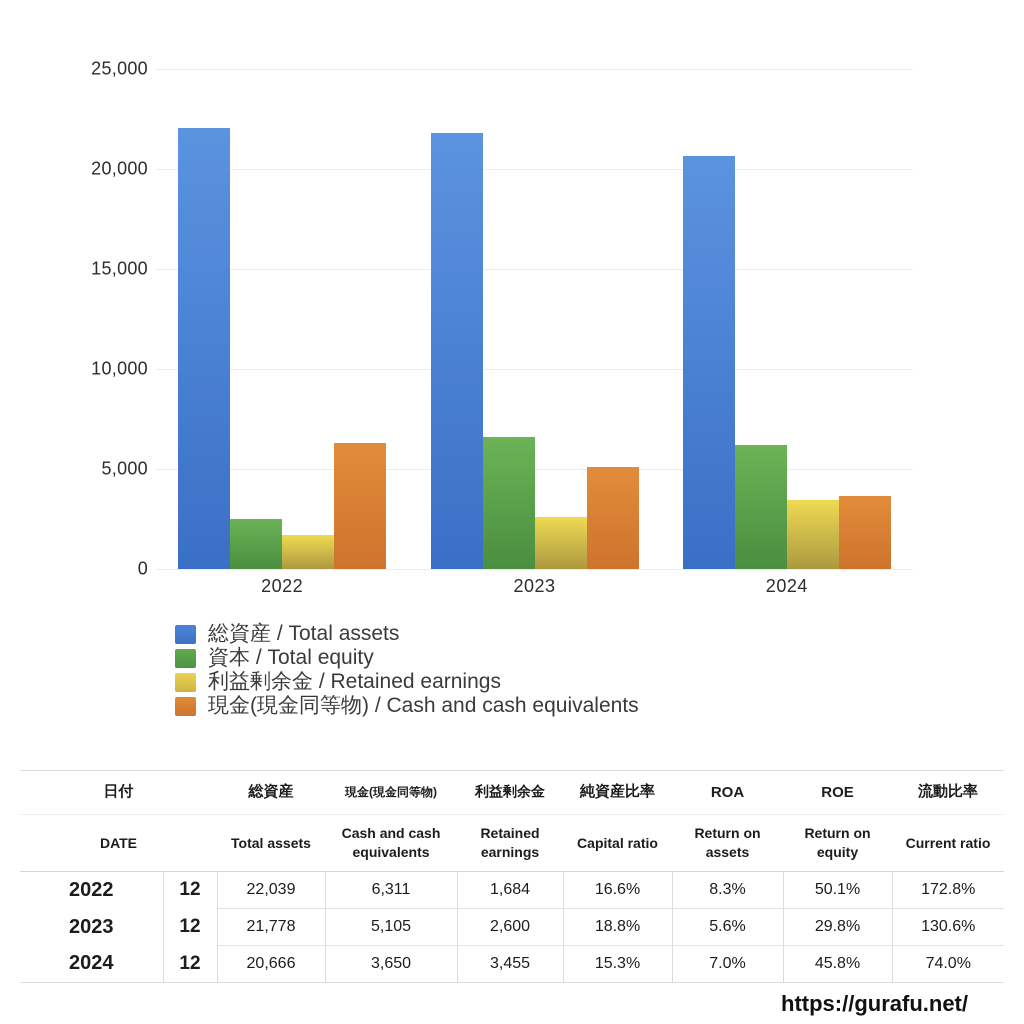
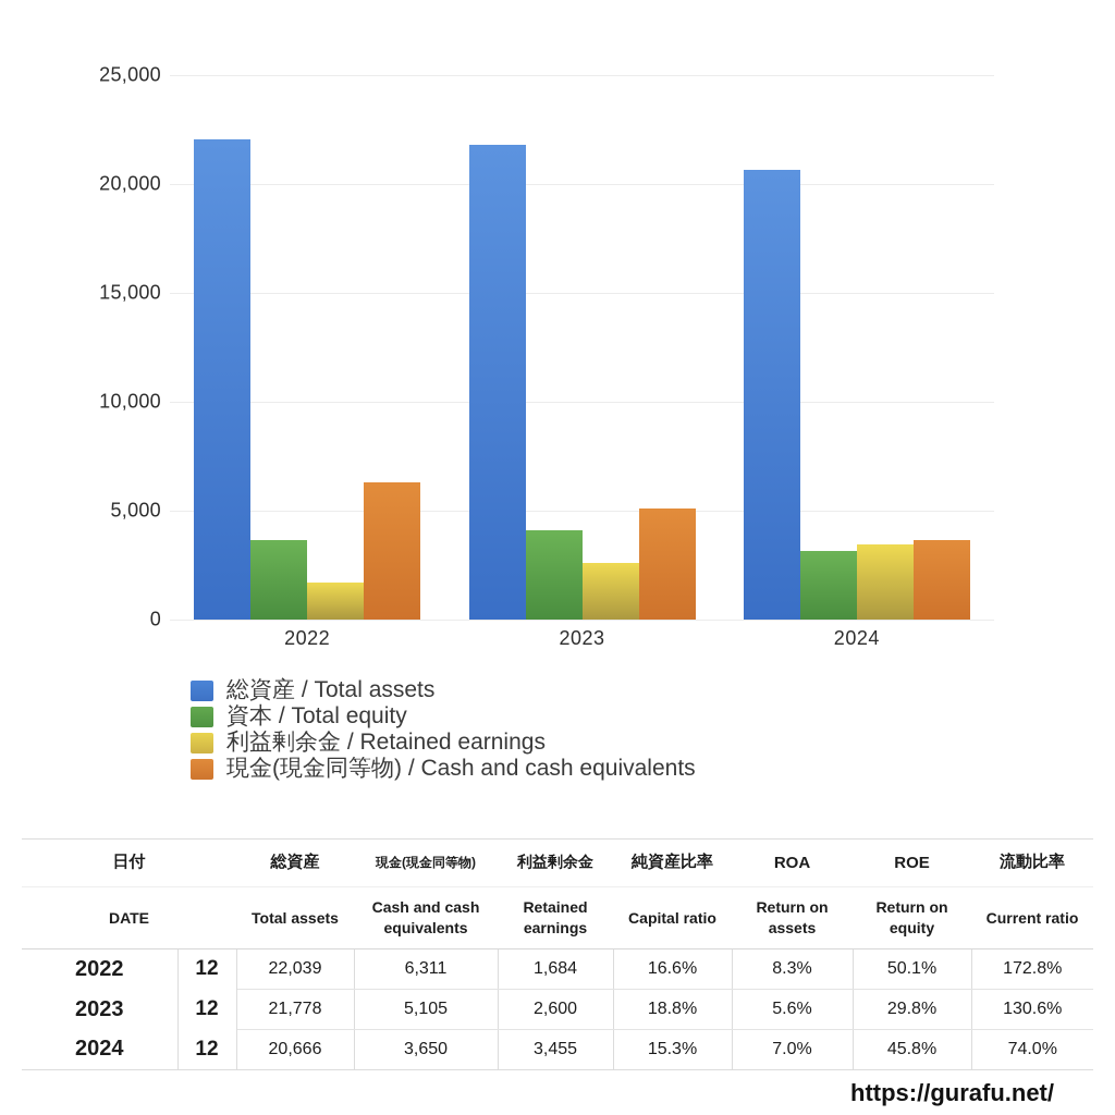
資本 / Total equity/2022: 2500 -> 3700
資本 / Total equity/2023: 6600 -> 4100
資本 / Total equity/2024: 6200 -> 3200
